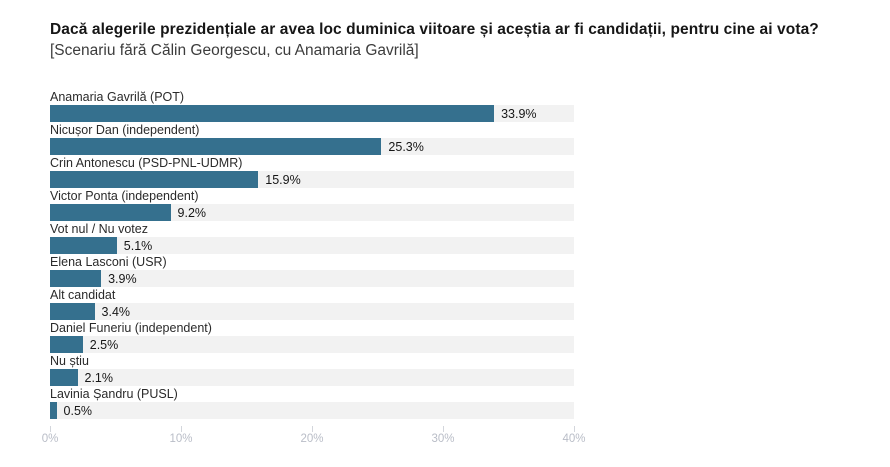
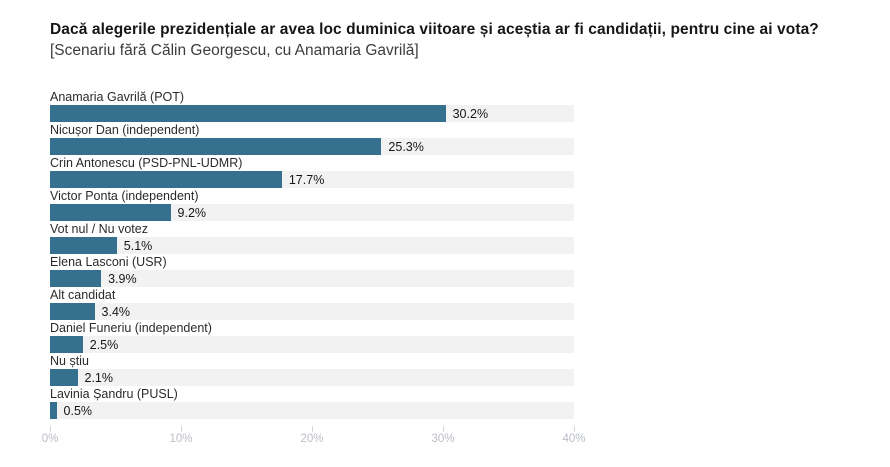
Anamaria Gavrilă (POT): 33.9% -> 30.2%
Crin Antonescu (PSD-PNL-UDMR): 15.9% -> 17.7%
